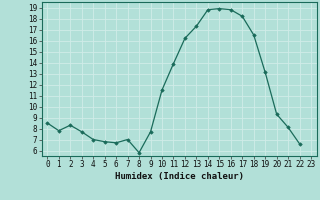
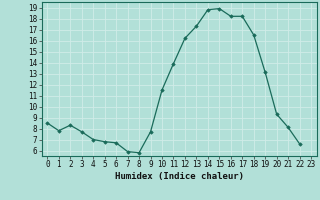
7: 7.0 -> 5.9
16: 18.8 -> 18.2
